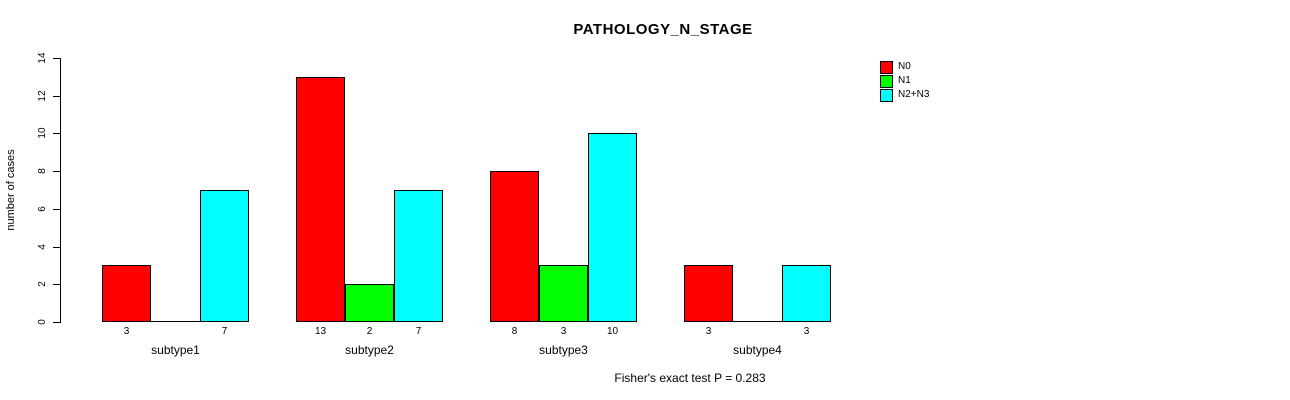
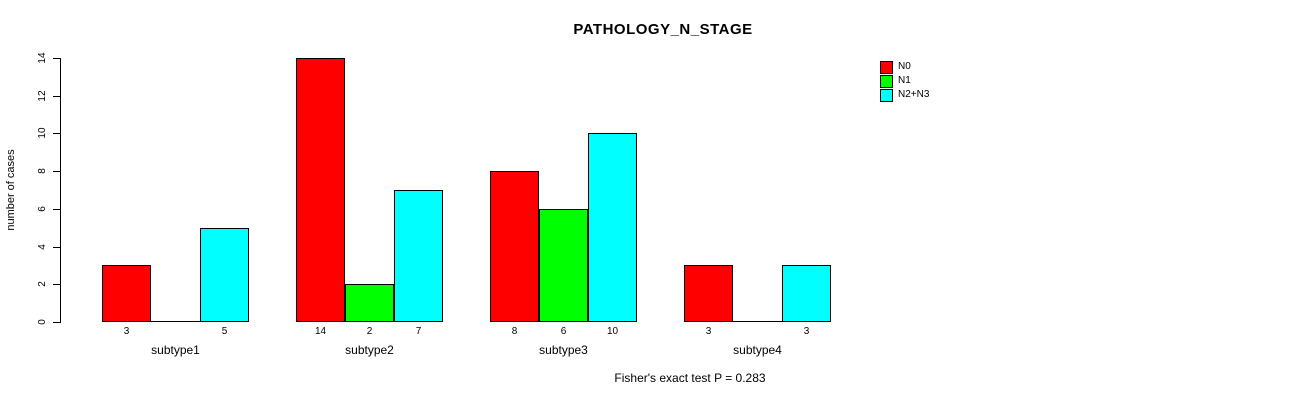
N2+N3/subtype1: 7 -> 5
N0/subtype2: 13 -> 14
N1/subtype3: 3 -> 6
